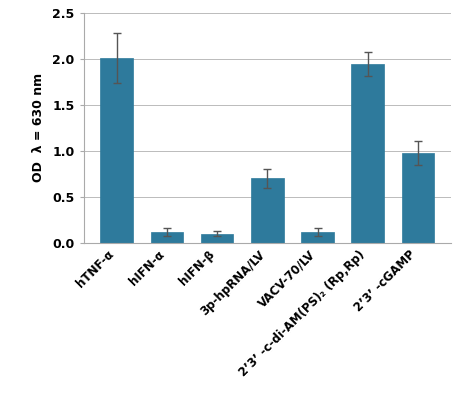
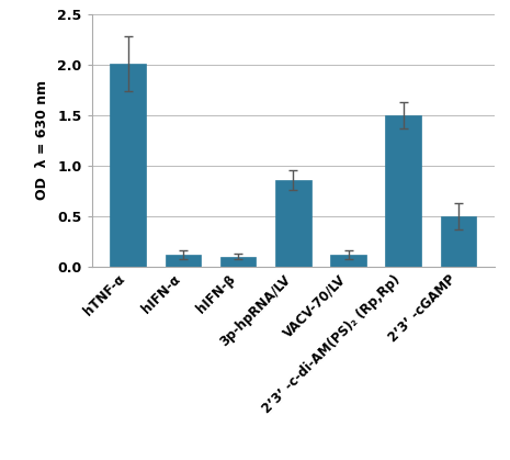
3p-hpRNA/LV: 0.70 -> 0.86
2’3’ -c-di-AM(PS)₂ (Rp,Rp): 1.94 -> 1.50
2’3’ -cGAMP: 0.98 -> 0.50
